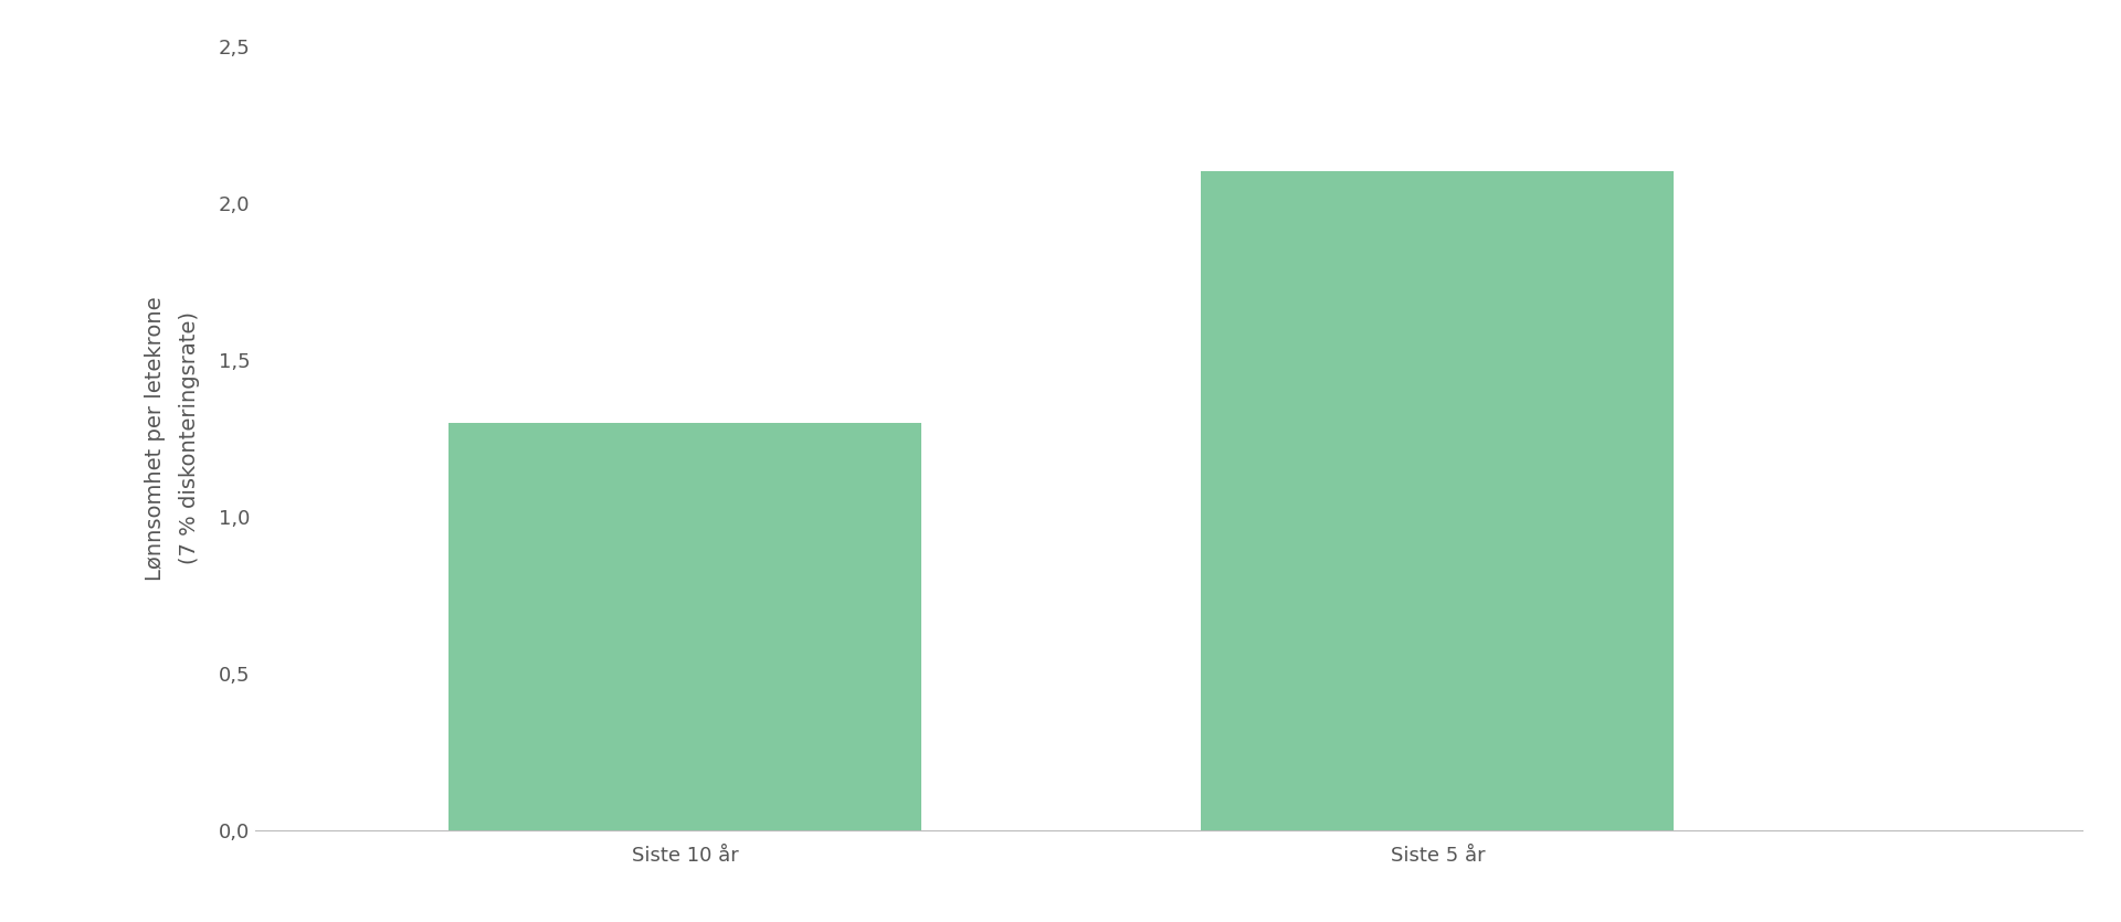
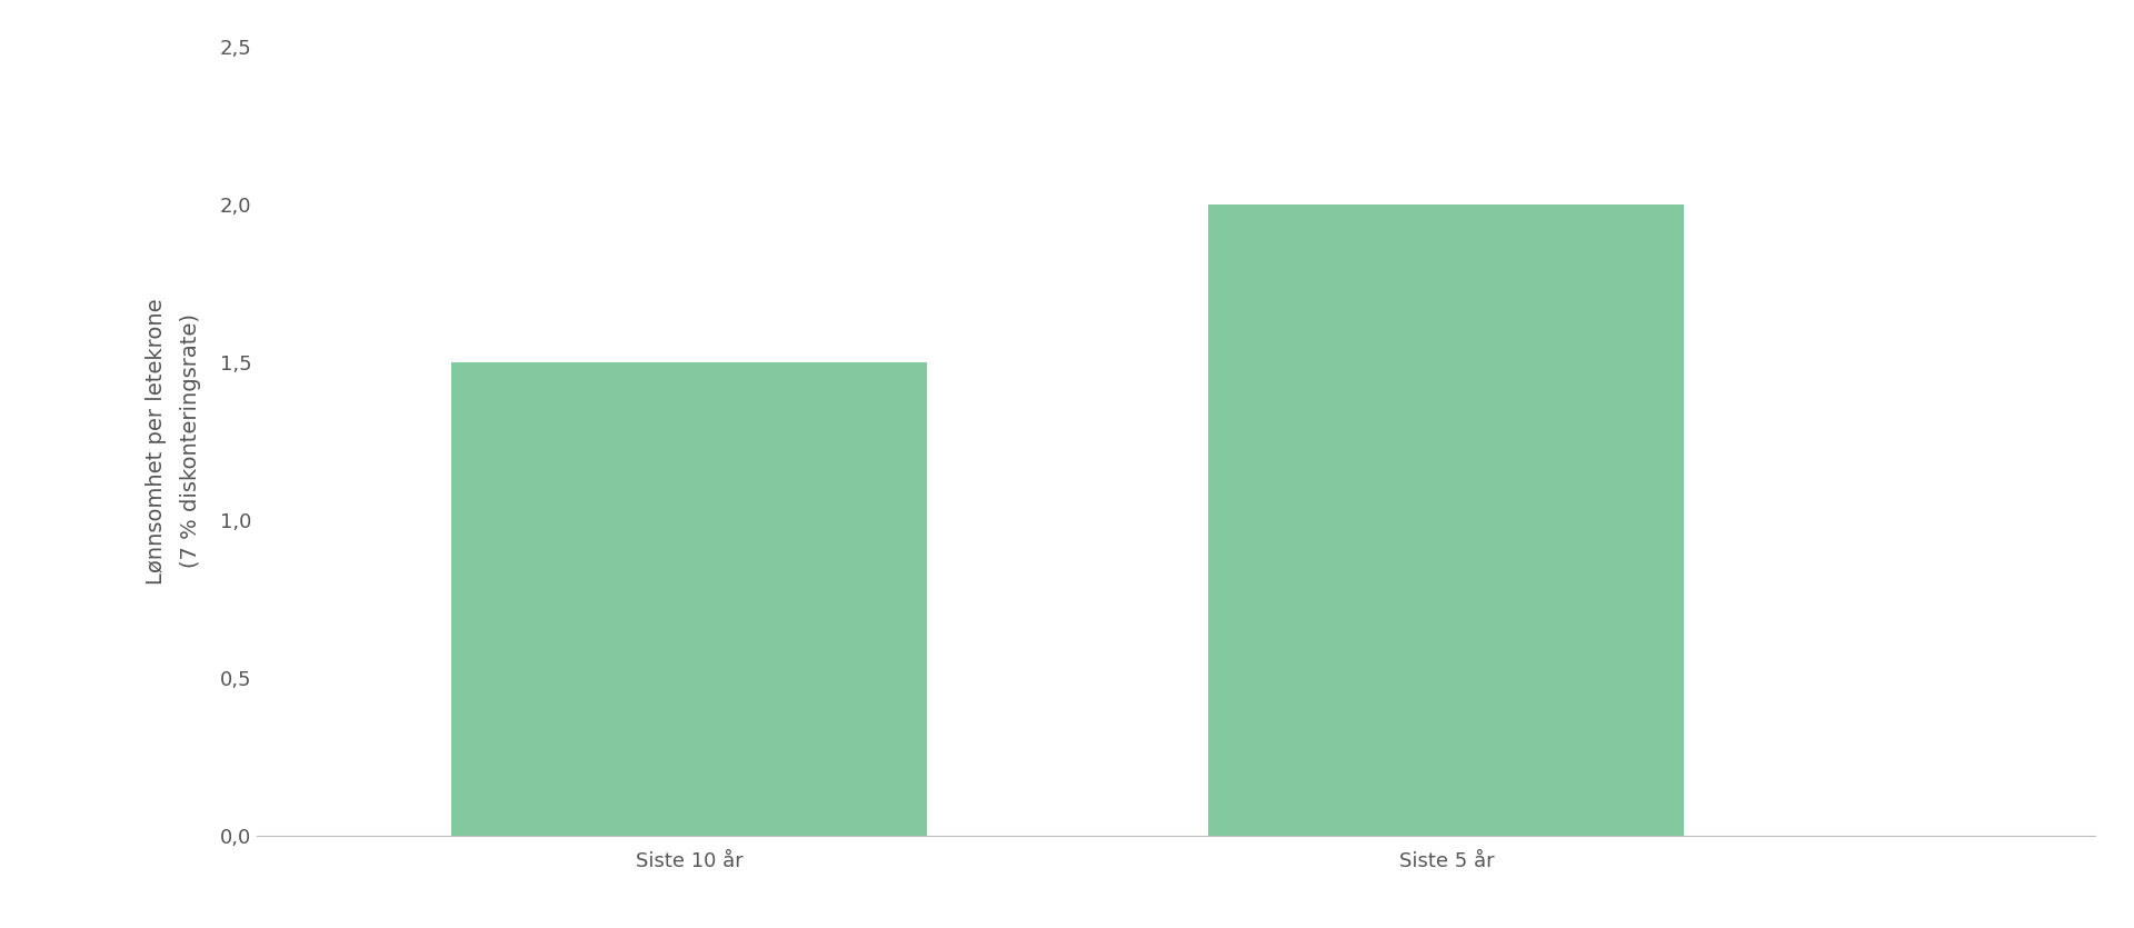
Siste 10 år: 1,3 -> 1,5
Siste 5 år: 2,1 -> 2,0
